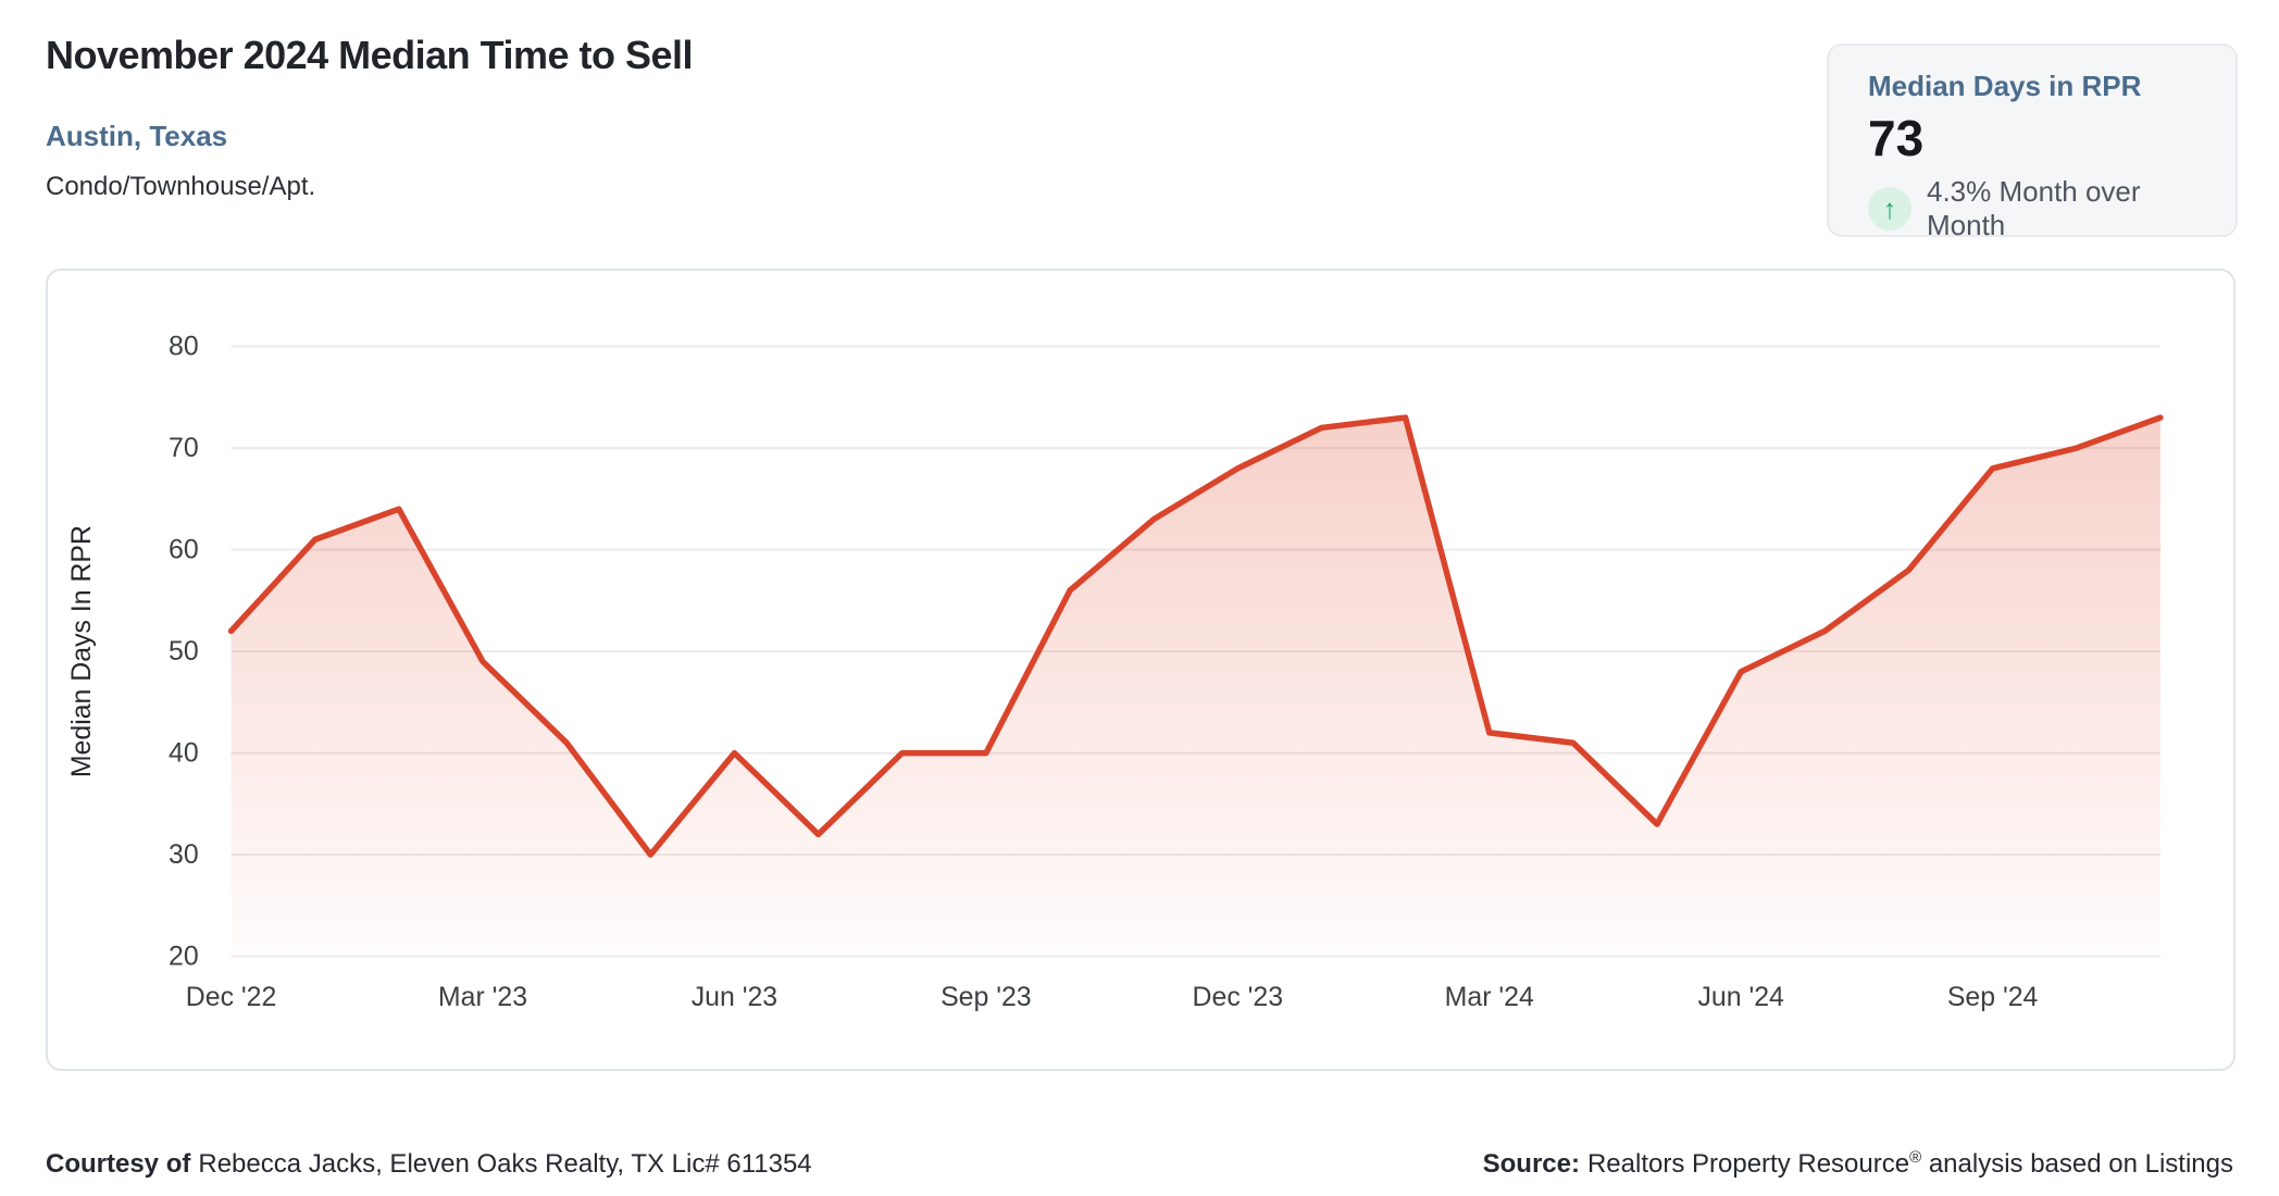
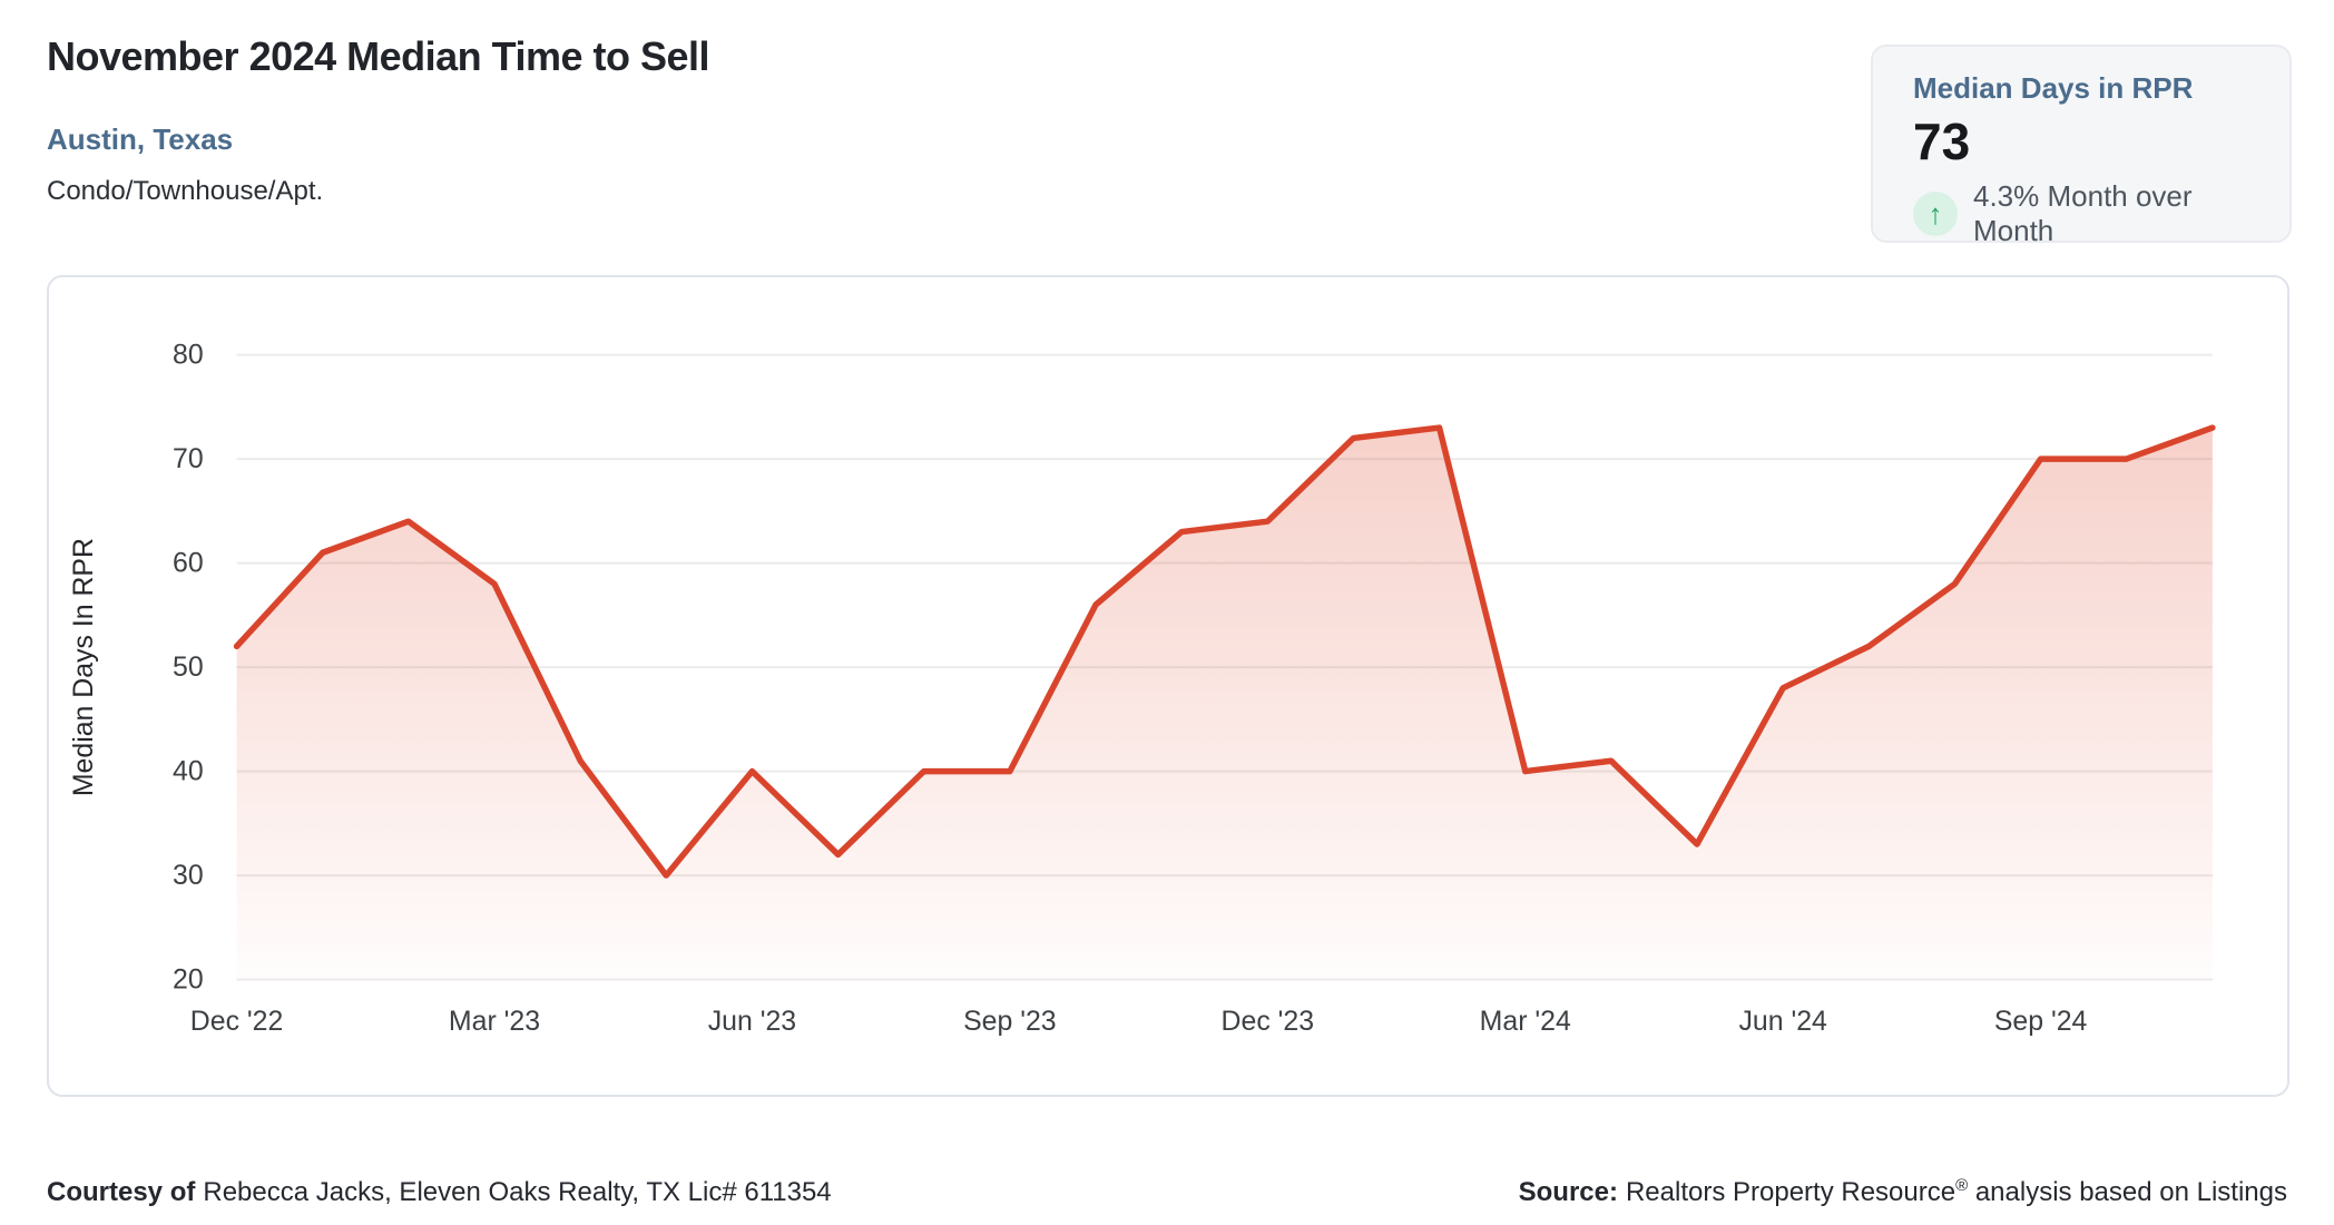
Mar '23: 49 -> 58
Dec '23: 68 -> 64
Mar '24: 42 -> 40
Sep '24: 68 -> 70
